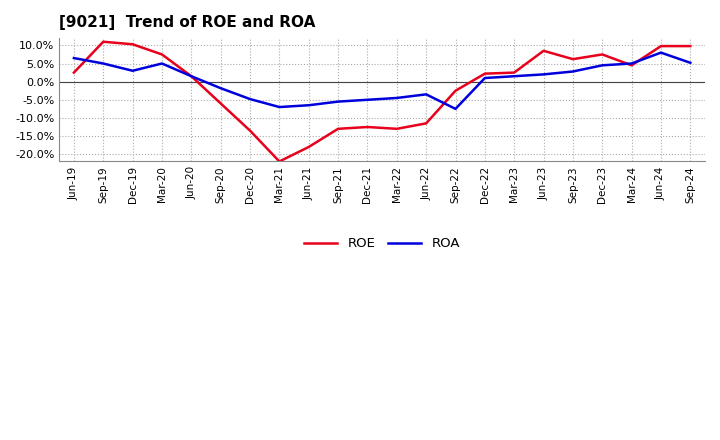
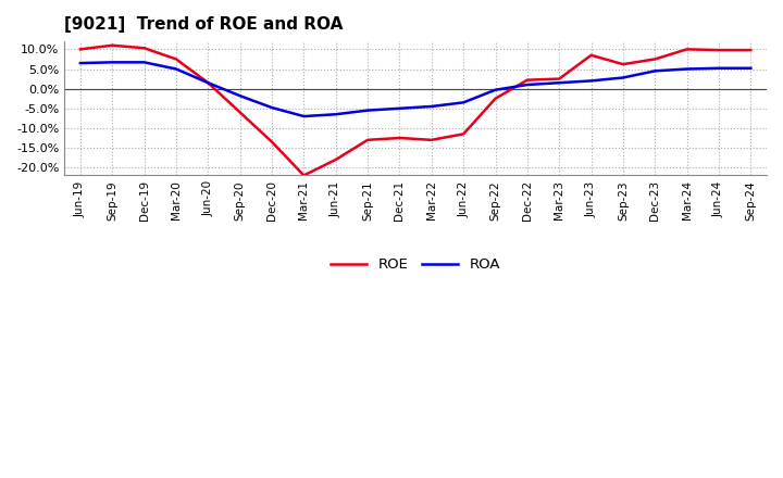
ROE/Jun-19: 2.5% -> 10.0%
ROA/Sep-19: 5.0% -> 6.7%
ROA/Dec-19: 3.0% -> 6.7%
ROA/Sep-22: -7.5% -> -0.3%
ROE/Mar-24: 4.5% -> 10.0%
ROA/Jun-24: 8.0% -> 5.2%
